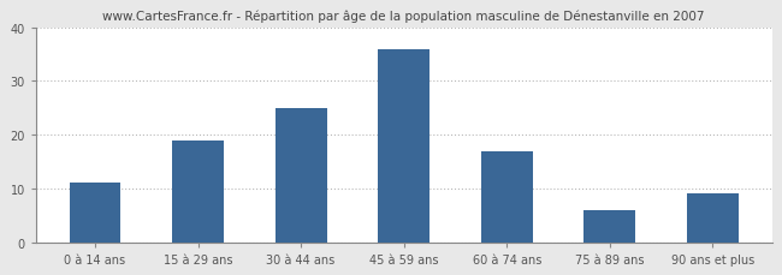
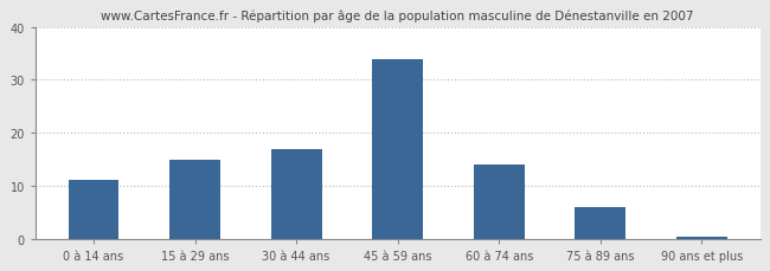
15 à 29 ans: 19.0 -> 15.0
30 à 44 ans: 25.0 -> 17.0
45 à 59 ans: 36.0 -> 34.0
60 à 74 ans: 17.0 -> 14.0
90 ans et plus: 9.0 -> 0.4
